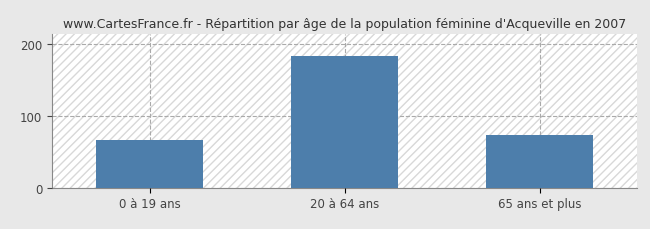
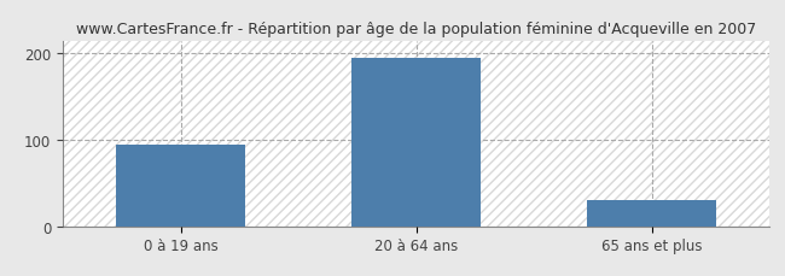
0 à 19 ans: 66 -> 95
20 à 64 ans: 184 -> 195
65 ans et plus: 74 -> 30
